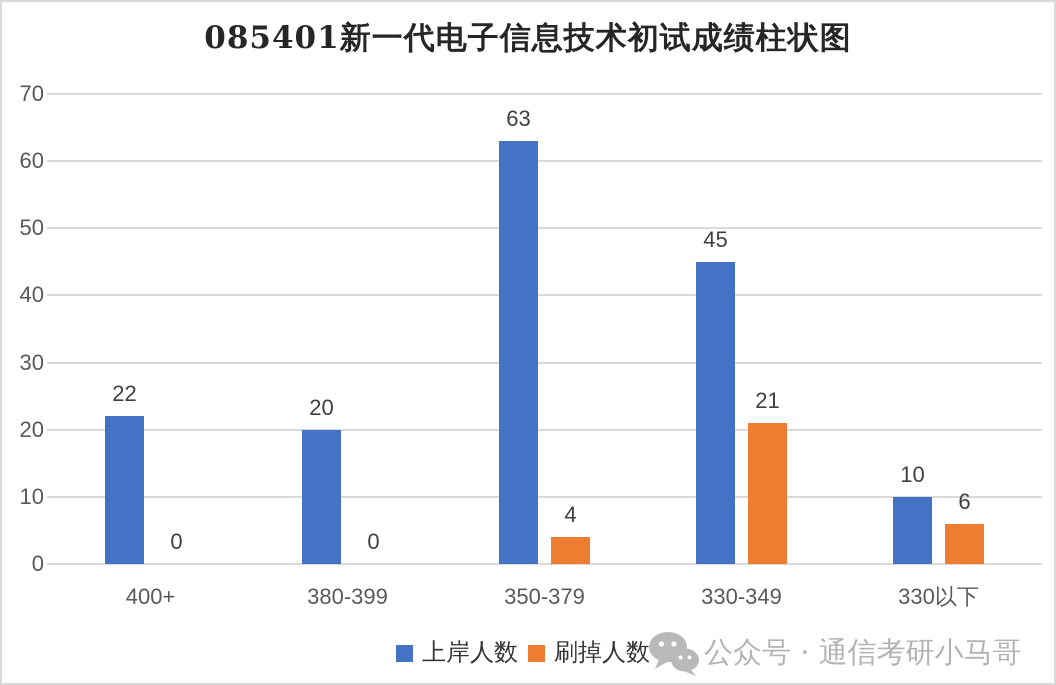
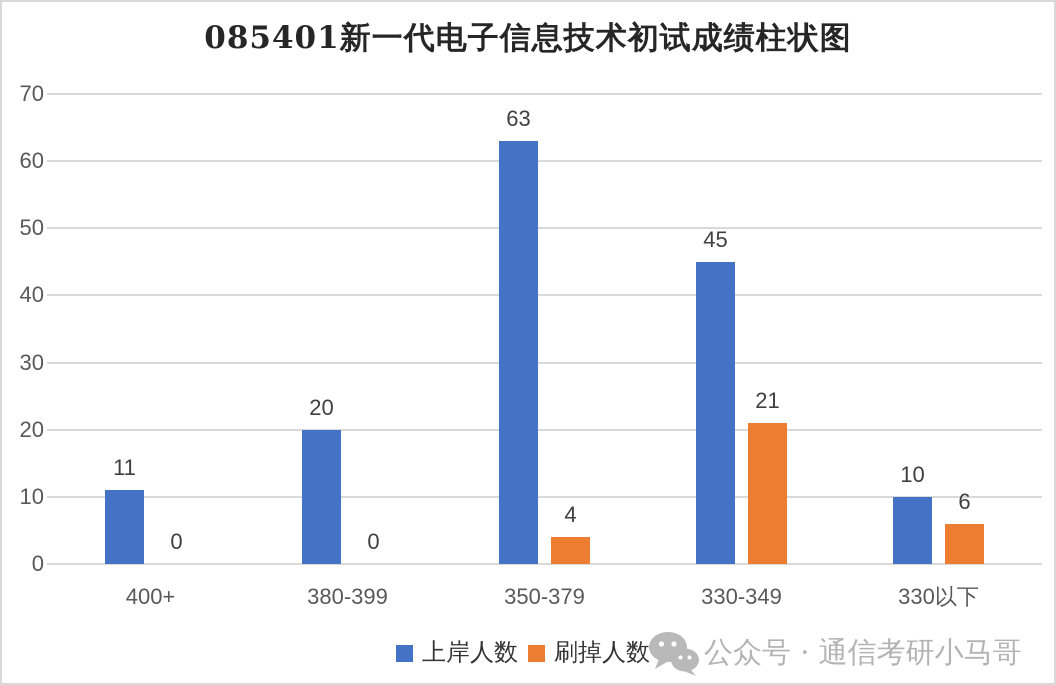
上岸人数/400+: 22 -> 11
